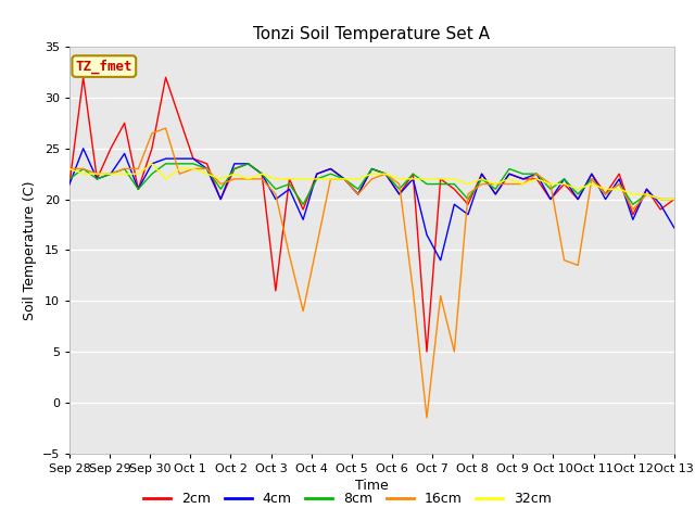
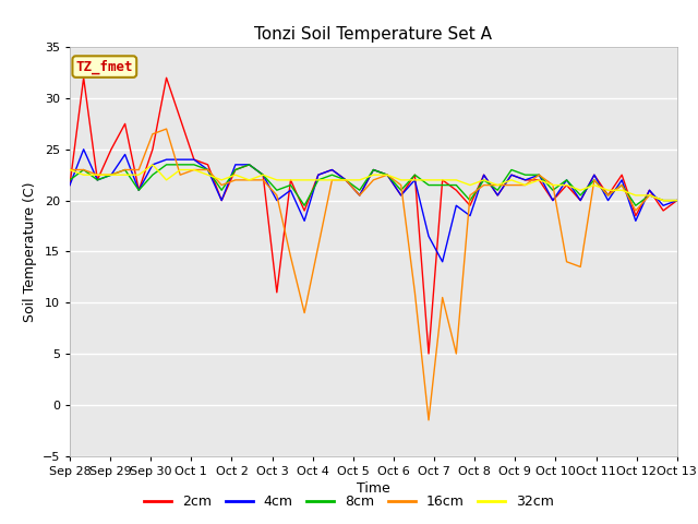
4cm/Oct 13: 17.2 -> 20.0
